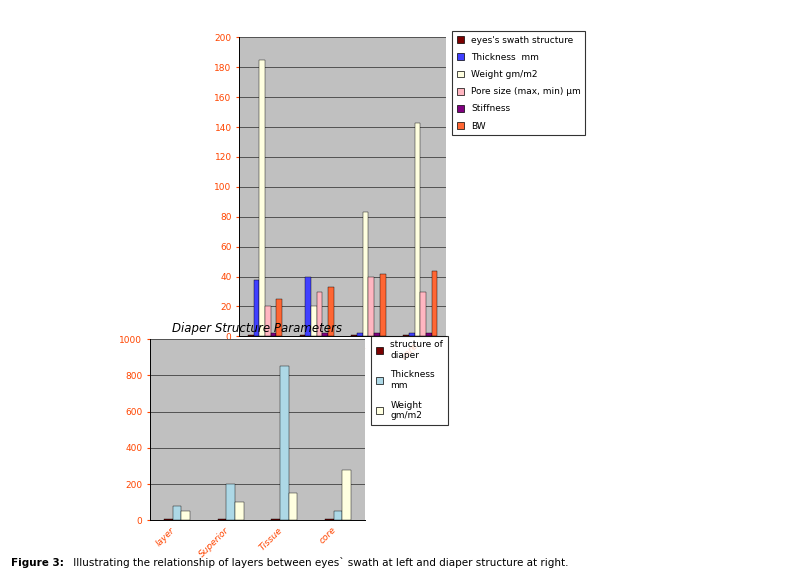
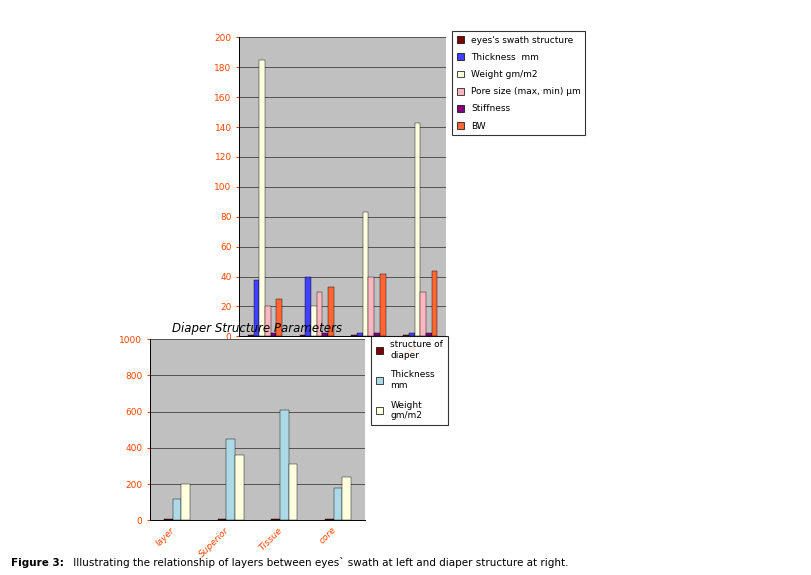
Diaper Structure Parameters/Thickness mm/layer: 80 -> 120
Diaper Structure Parameters/Weight gm/m2/layer: 50 -> 200
Diaper Structure Parameters/Thickness mm/Superior: 200 -> 450
Diaper Structure Parameters/Weight gm/m2/Superior: 100 -> 360
Diaper Structure Parameters/Thickness mm/Tissue: 850 -> 610
Diaper Structure Parameters/Weight gm/m2/Tissue: 150 -> 310
Diaper Structure Parameters/Thickness mm/core: 50 -> 180
Diaper Structure Parameters/Weight gm/m2/core: 280 -> 240
